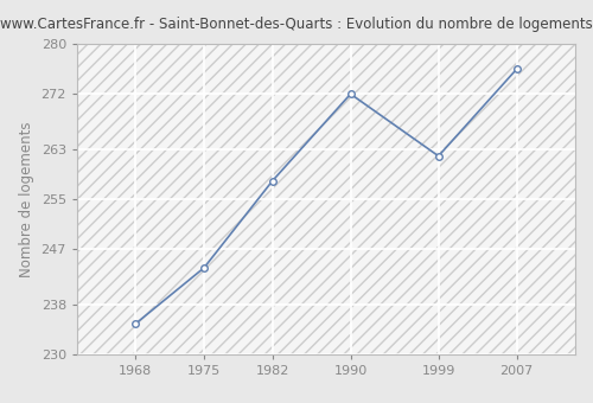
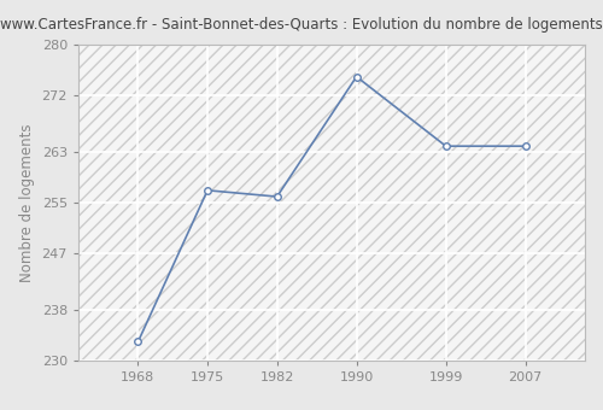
1968: 235 -> 233
1975: 244 -> 257
1982: 258 -> 256
1990: 272 -> 275
1999: 262 -> 264
2007: 276 -> 264
